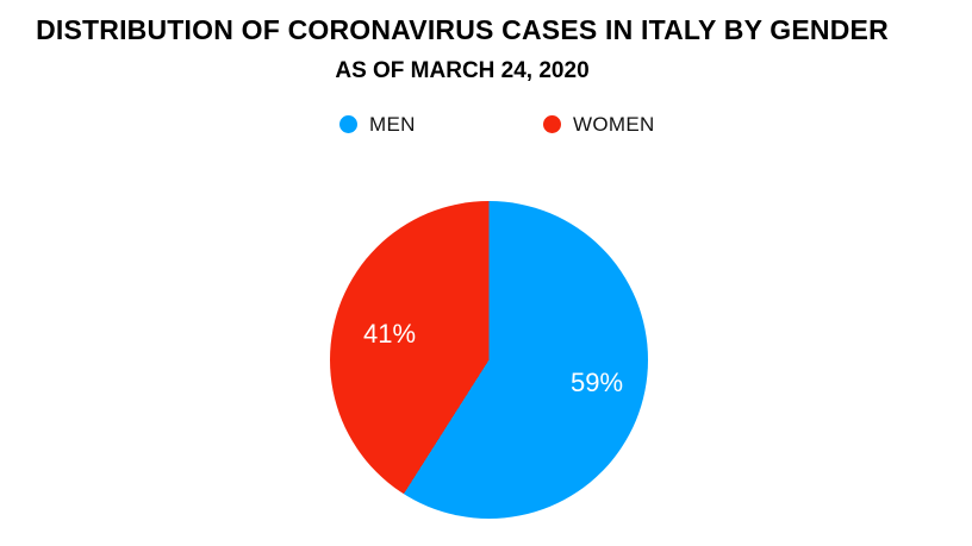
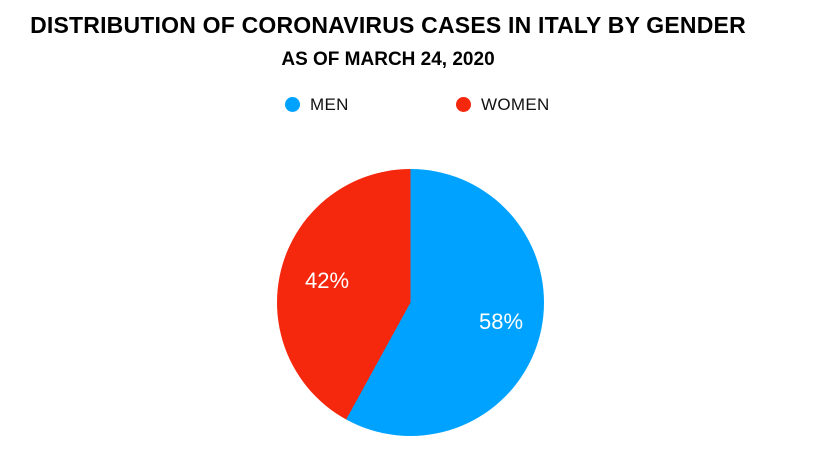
MEN: 59% -> 58%
WOMEN: 41% -> 42%
